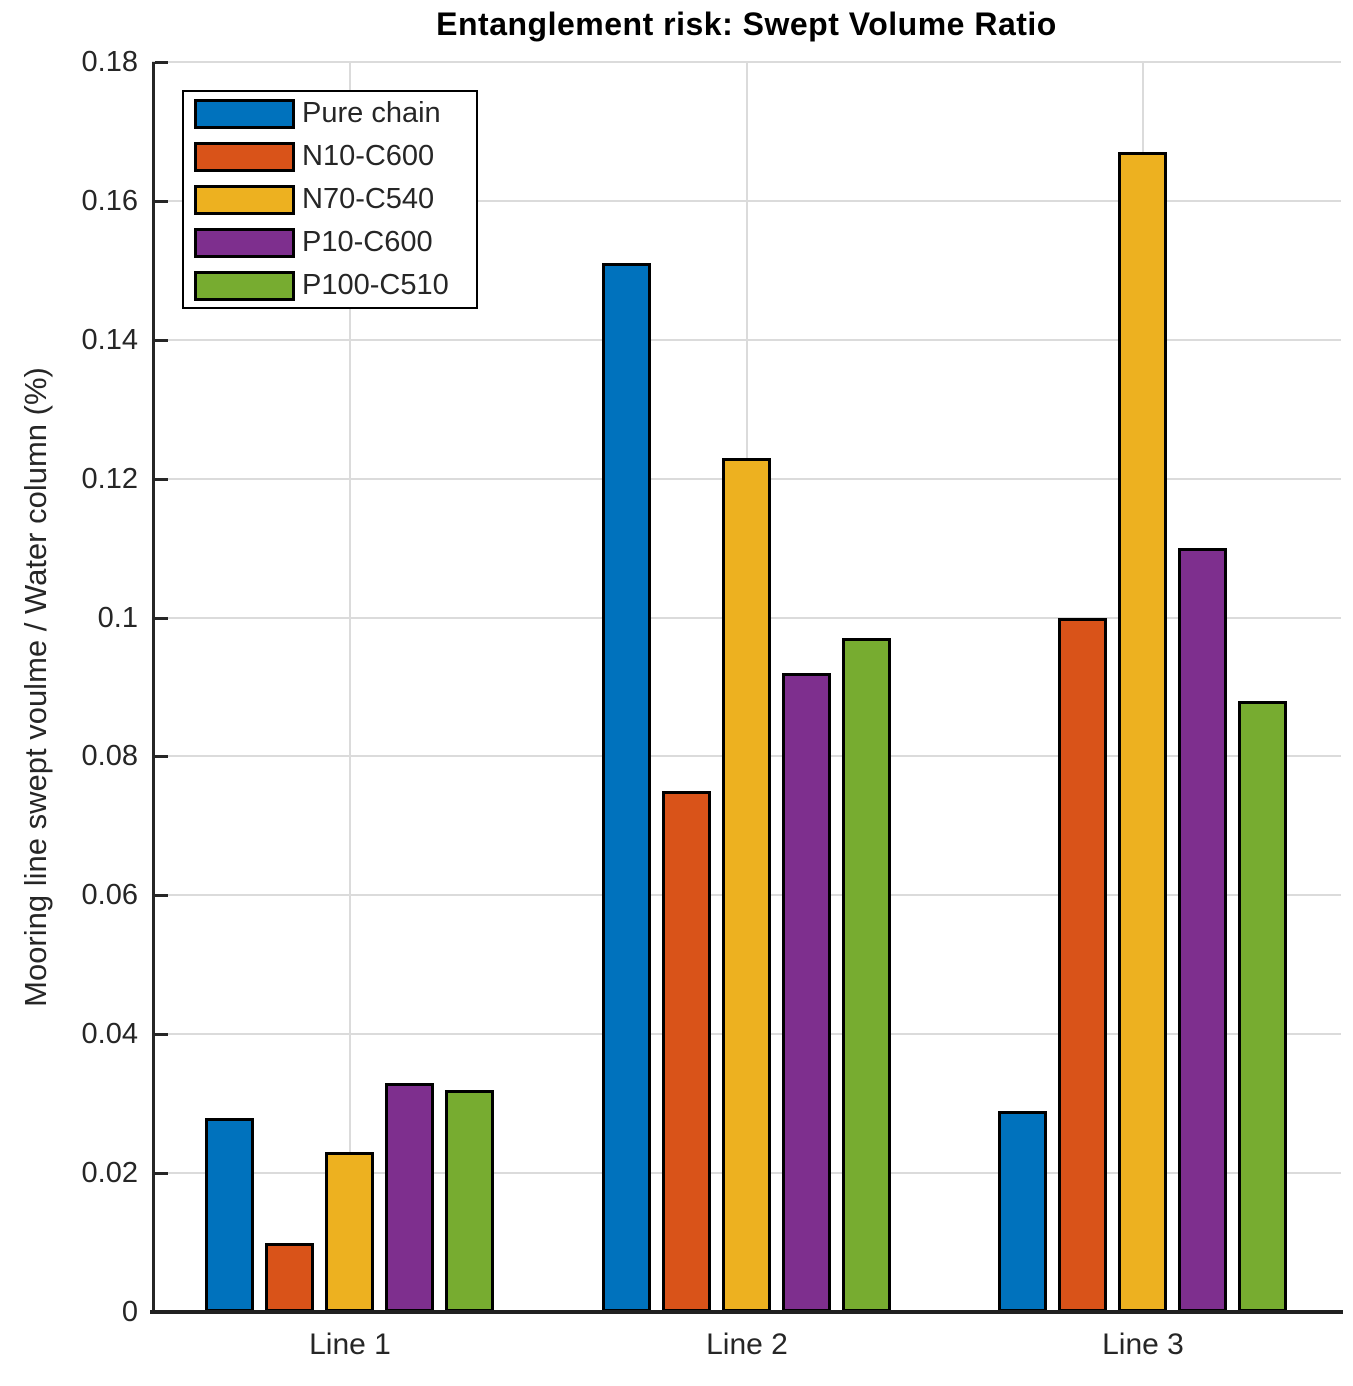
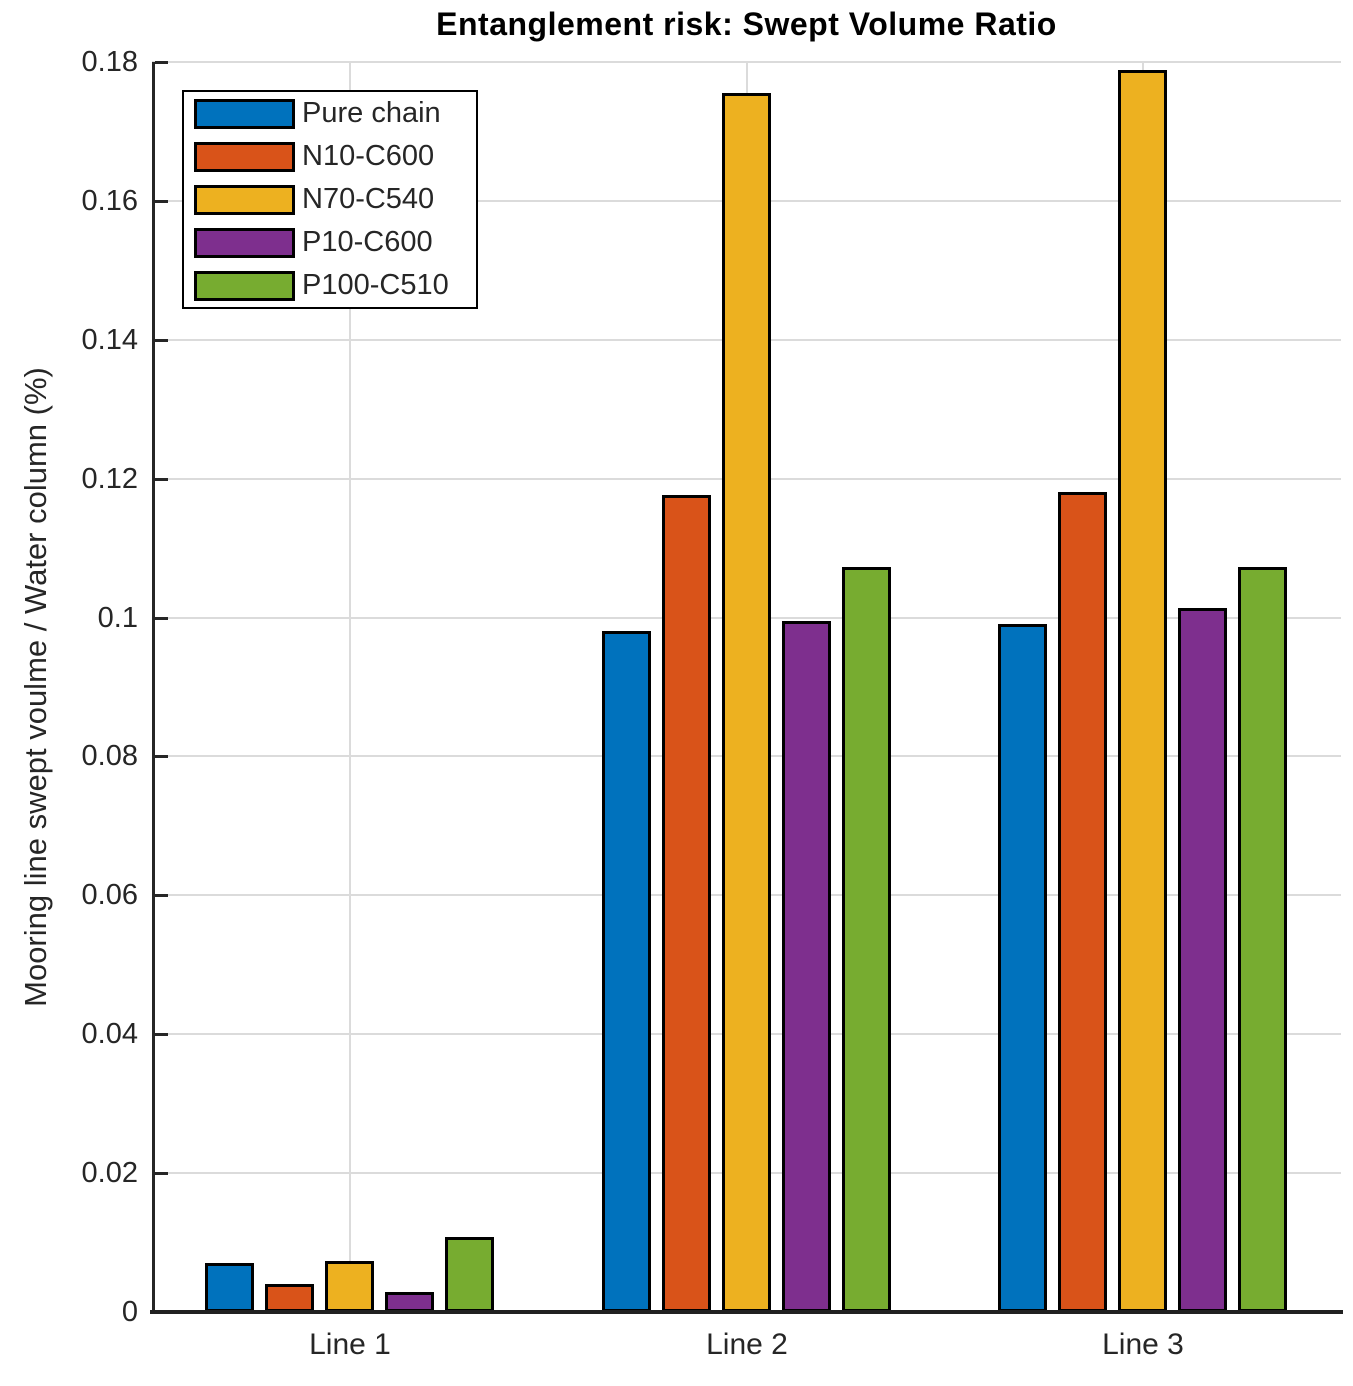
Pure chain/Line 1: 0.028 -> 0.007
N10-C600/Line 1: 0.010 -> 0.004
N70-C540/Line 1: 0.023 -> 0.007
P10-C600/Line 1: 0.033 -> 0.003
P100-C510/Line 1: 0.032 -> 0.011
Pure chain/Line 2: 0.151 -> 0.098
N10-C600/Line 2: 0.075 -> 0.118
N70-C540/Line 2: 0.123 -> 0.175
P10-C600/Line 2: 0.092 -> 0.100
P100-C510/Line 2: 0.097 -> 0.107
Pure chain/Line 3: 0.029 -> 0.099
N10-C600/Line 3: 0.100 -> 0.118
N70-C540/Line 3: 0.167 -> 0.179
P10-C600/Line 3: 0.110 -> 0.101
P100-C510/Line 3: 0.088 -> 0.107
